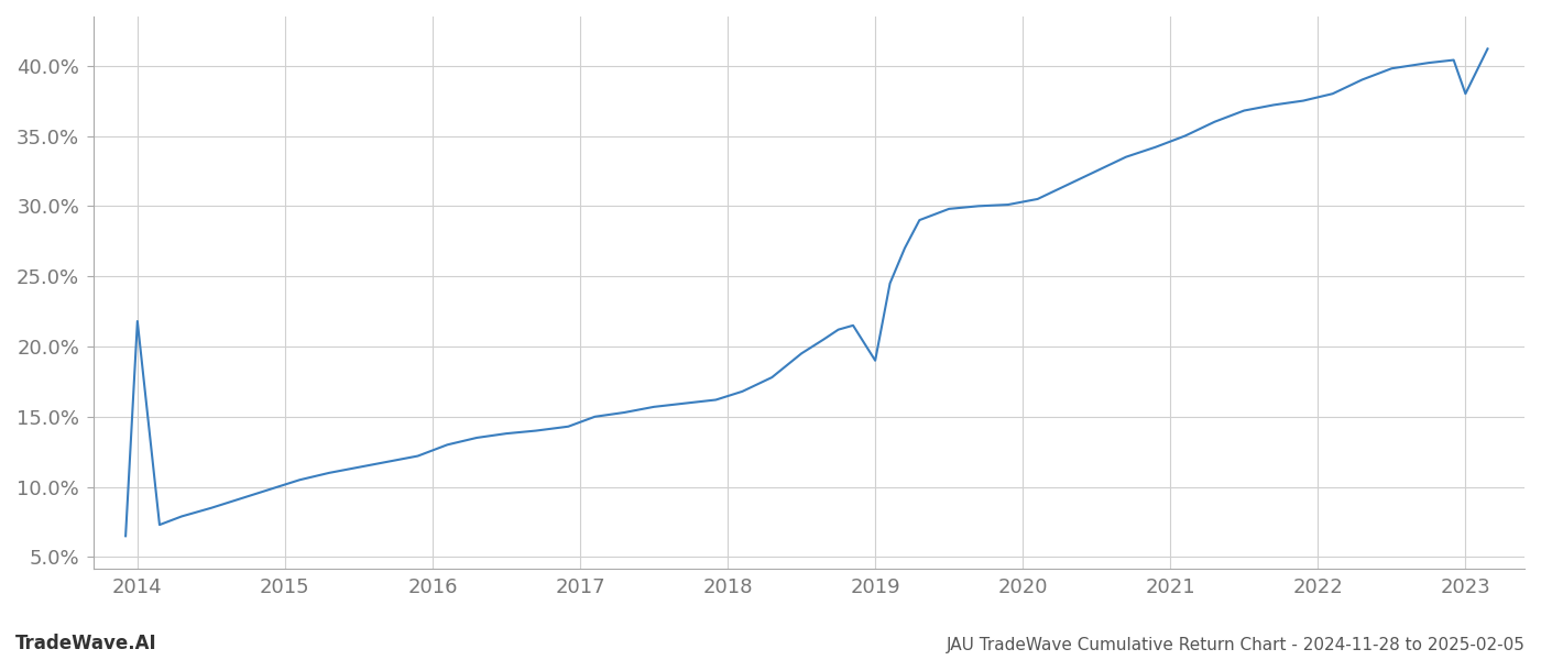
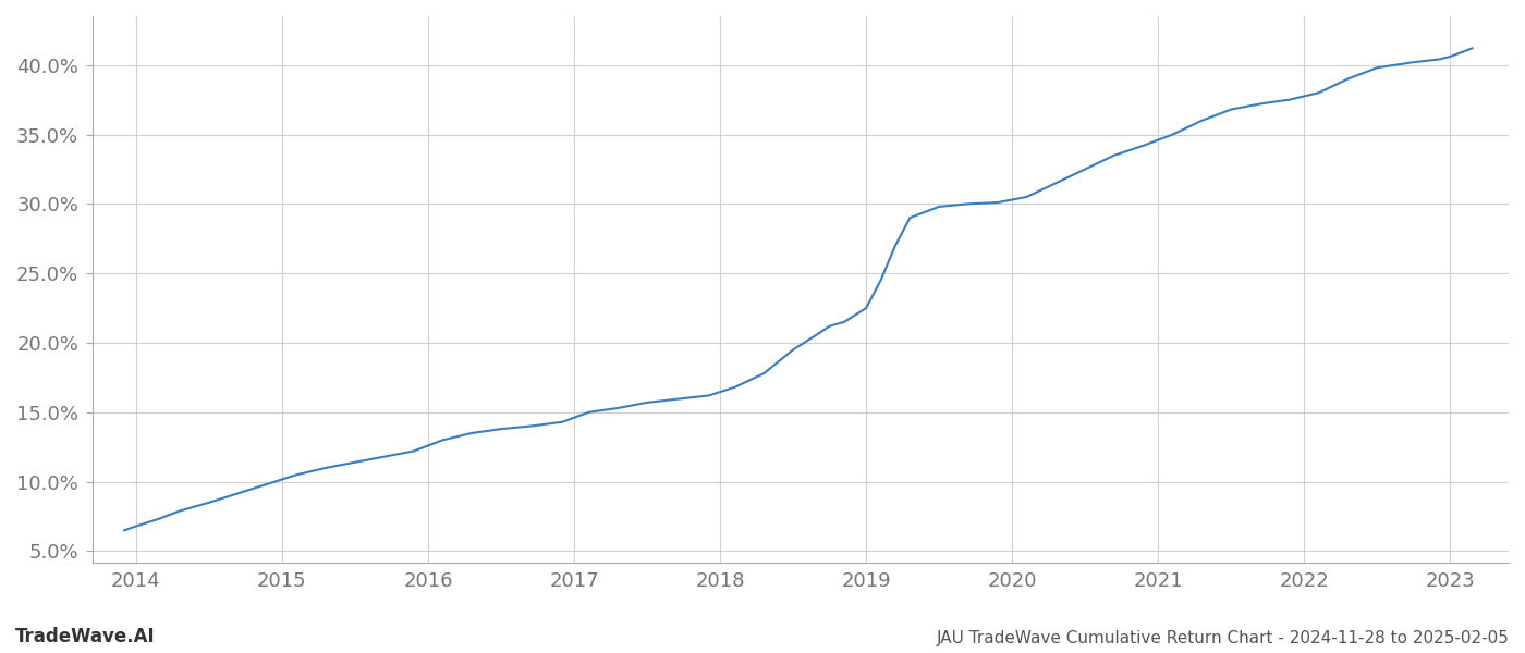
2014: 21.8% -> 6.8%
2019: 19.0% -> 22.5%
2023: 38.0% -> 40.6%
